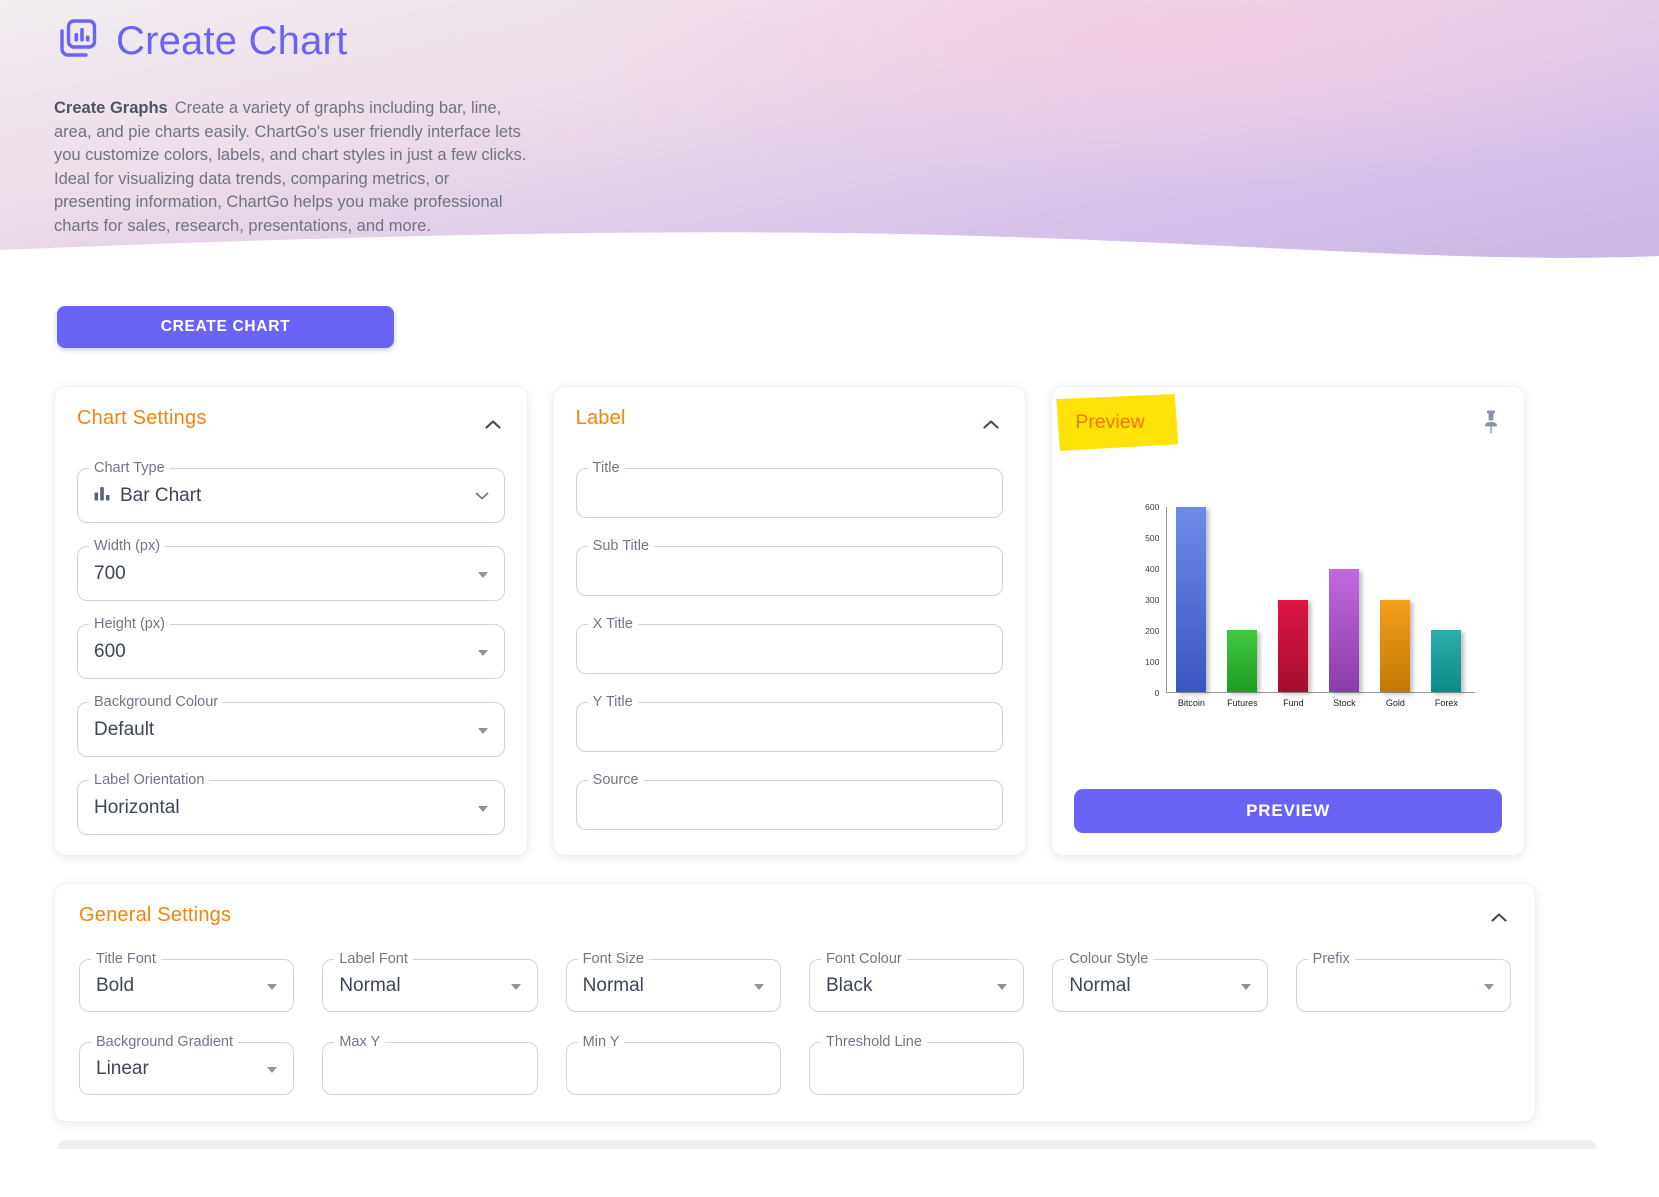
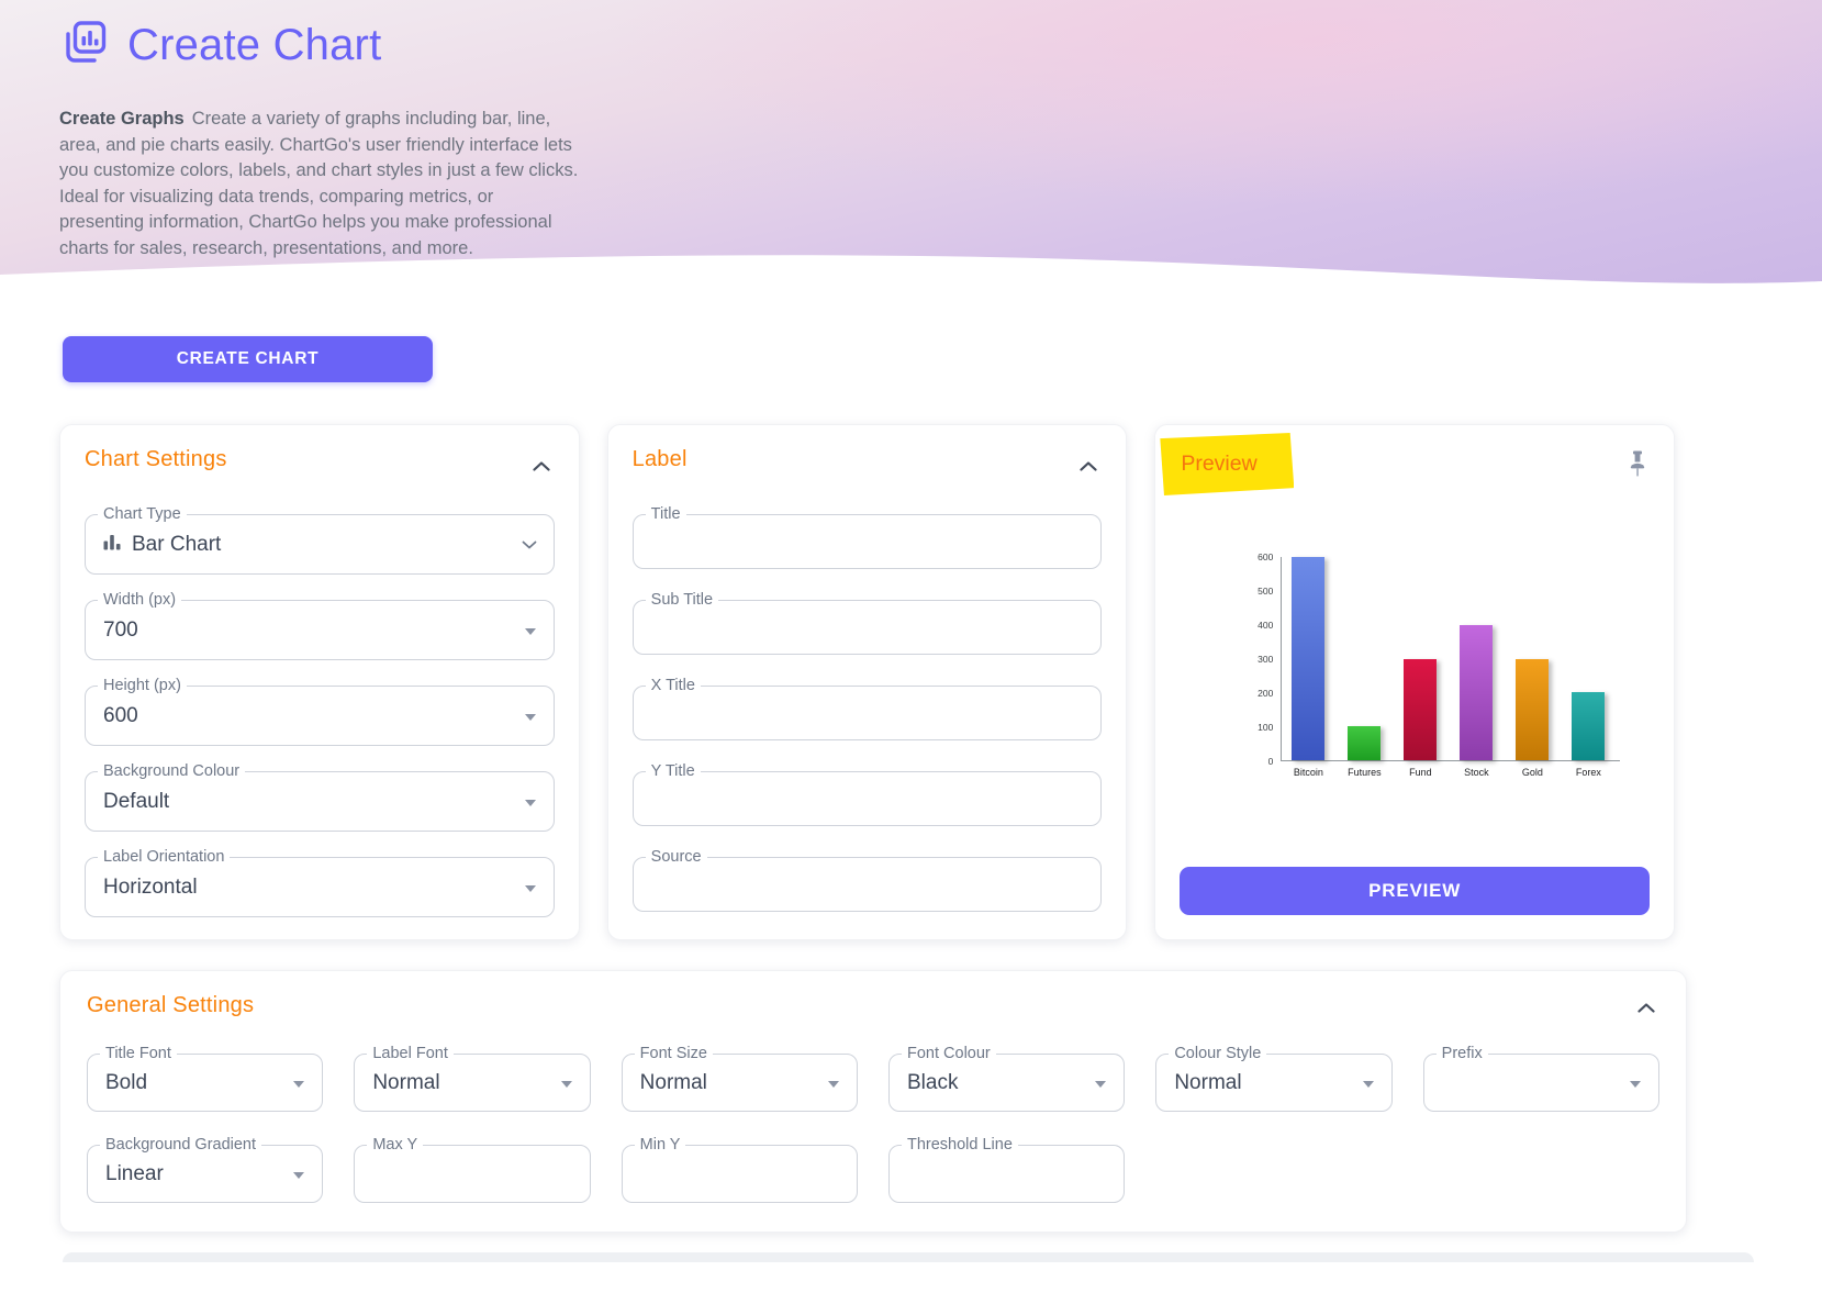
Futures: 200 -> 100
